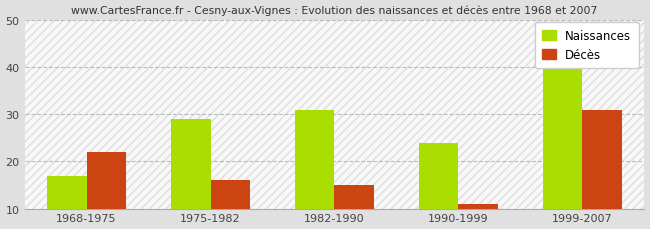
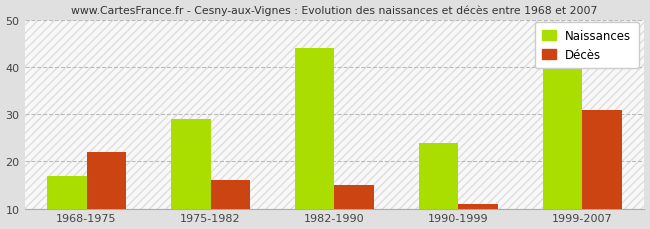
Naissances/1982-1990: 31 -> 44
